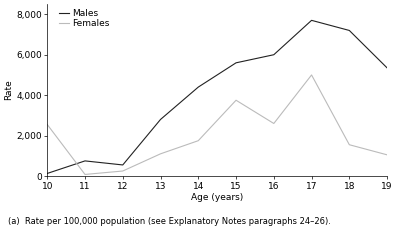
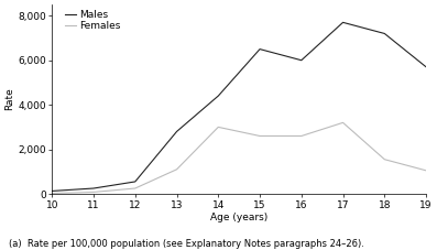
Females/10: 2,550 -> 30
Males/11: 750 -> 250
Females/14: 1,750 -> 3,000
Males/15: 5,600 -> 6,500
Females/15: 3,750 -> 2,600
Females/17: 5,000 -> 3,200
Males/19: 5,350 -> 5,700
